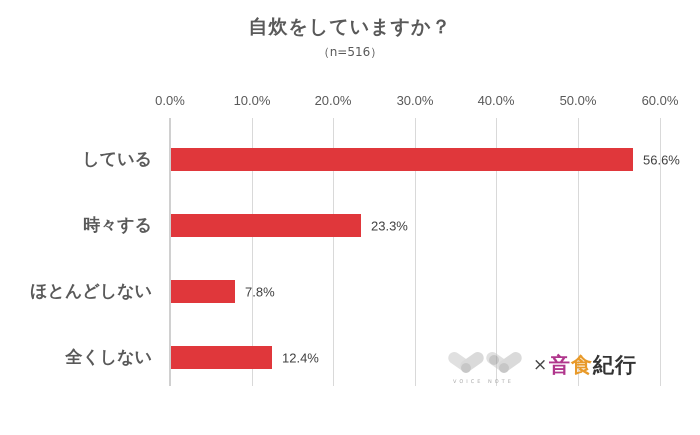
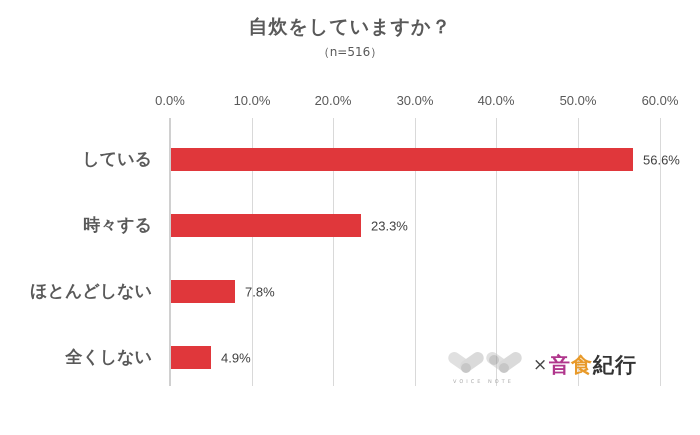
全くしない: 12.4% -> 4.9%
